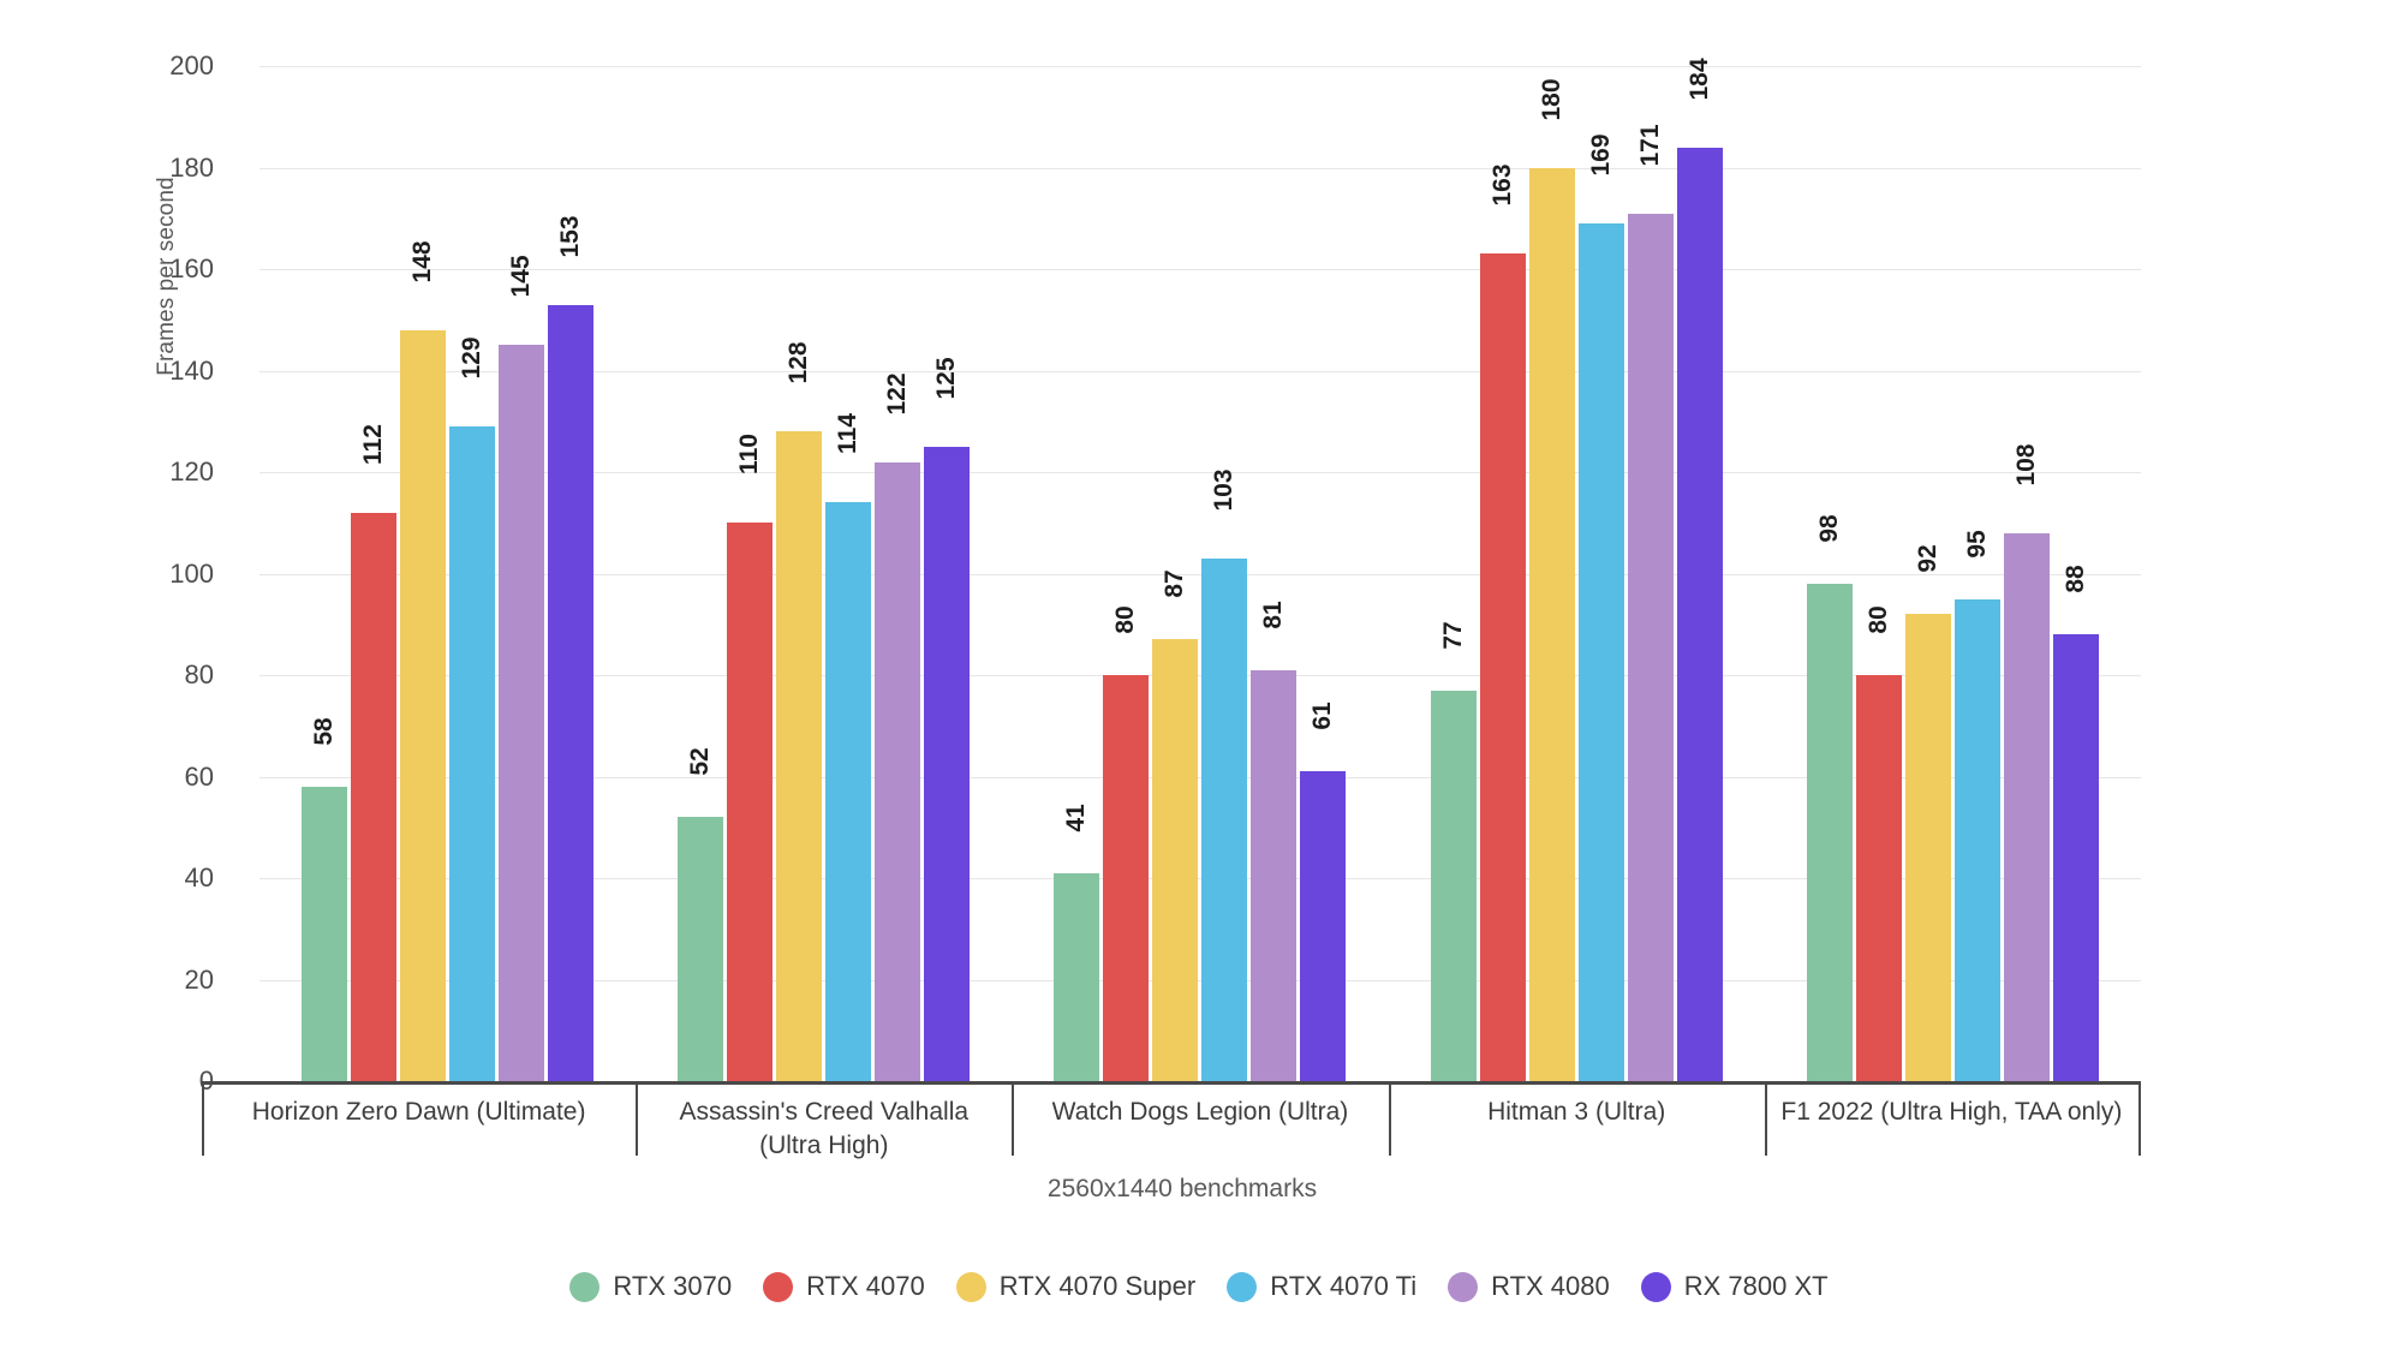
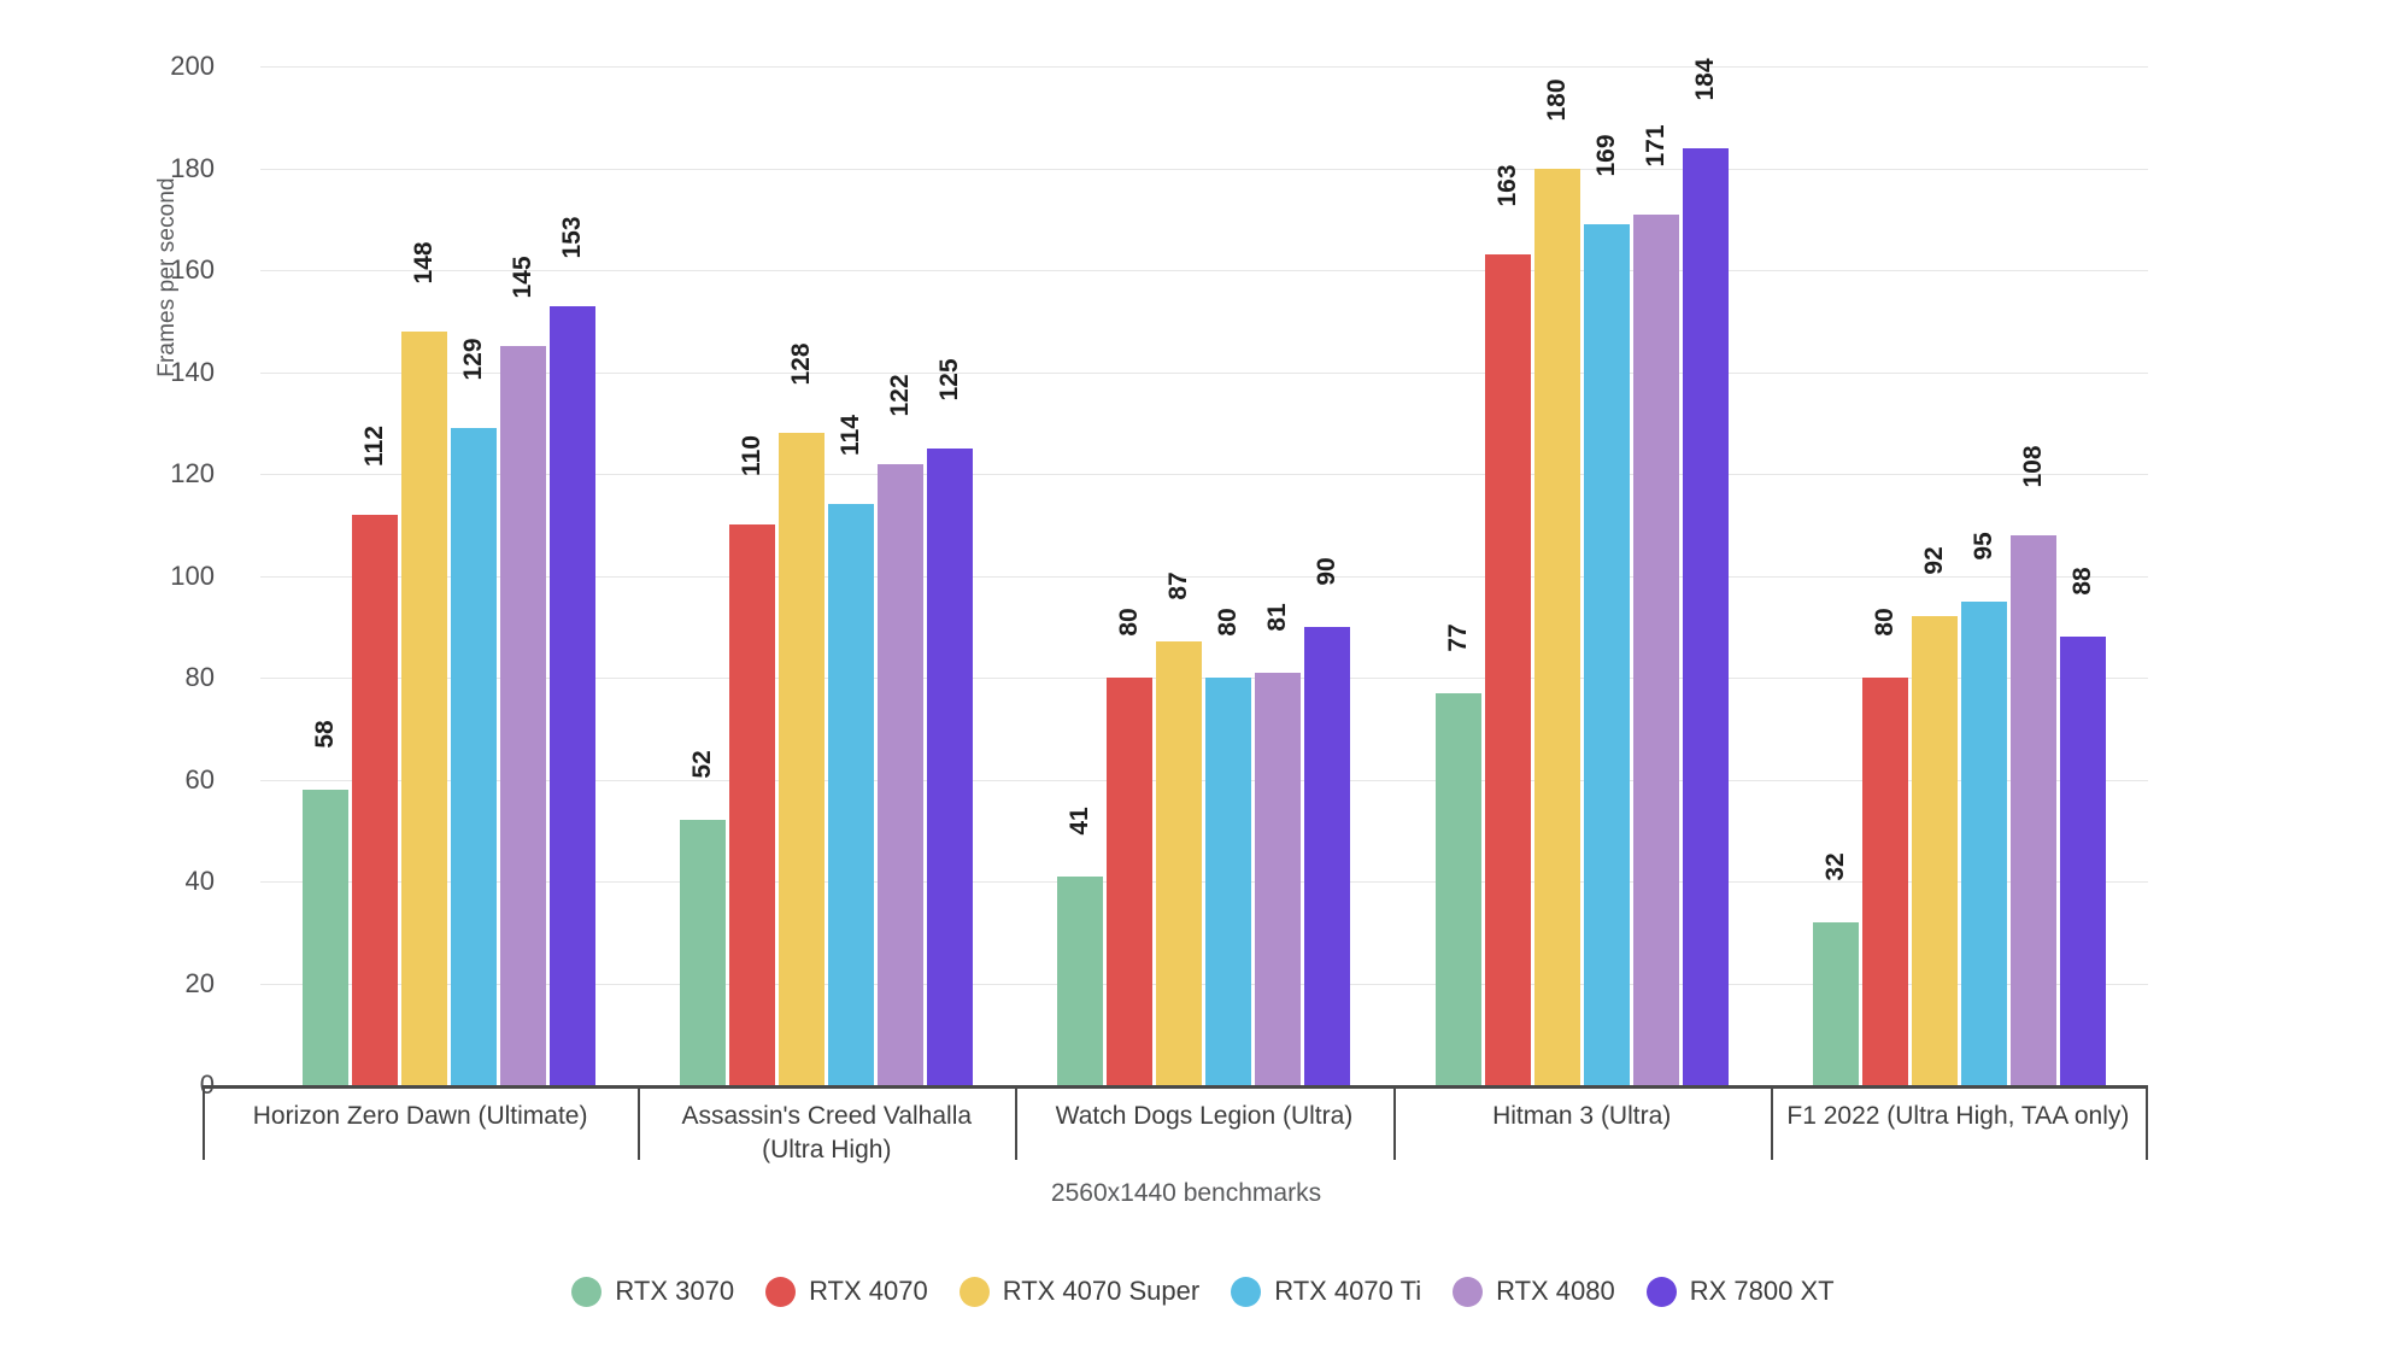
RTX 4070 Ti/Watch Dogs Legion (Ultra): 103 -> 80
RX 7800 XT/Watch Dogs Legion (Ultra): 61 -> 90
RTX 3070/F1 2022 (Ultra High, TAA only): 98 -> 32
